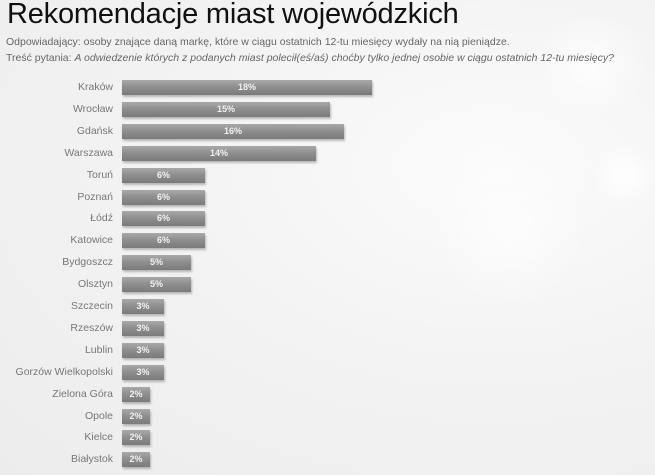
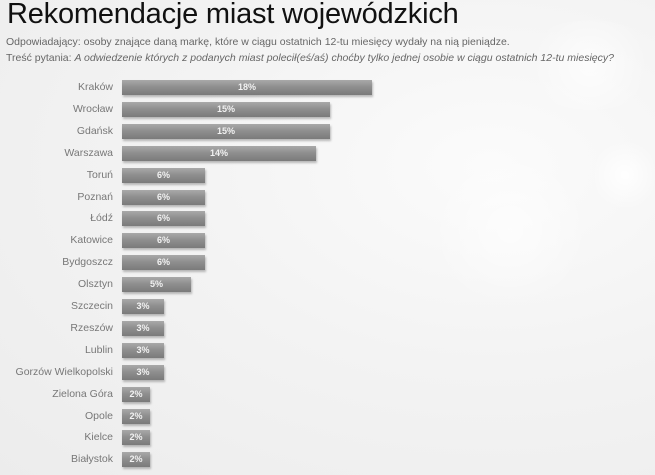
Gdańsk: 16% -> 15%
Bydgoszcz: 5% -> 6%
